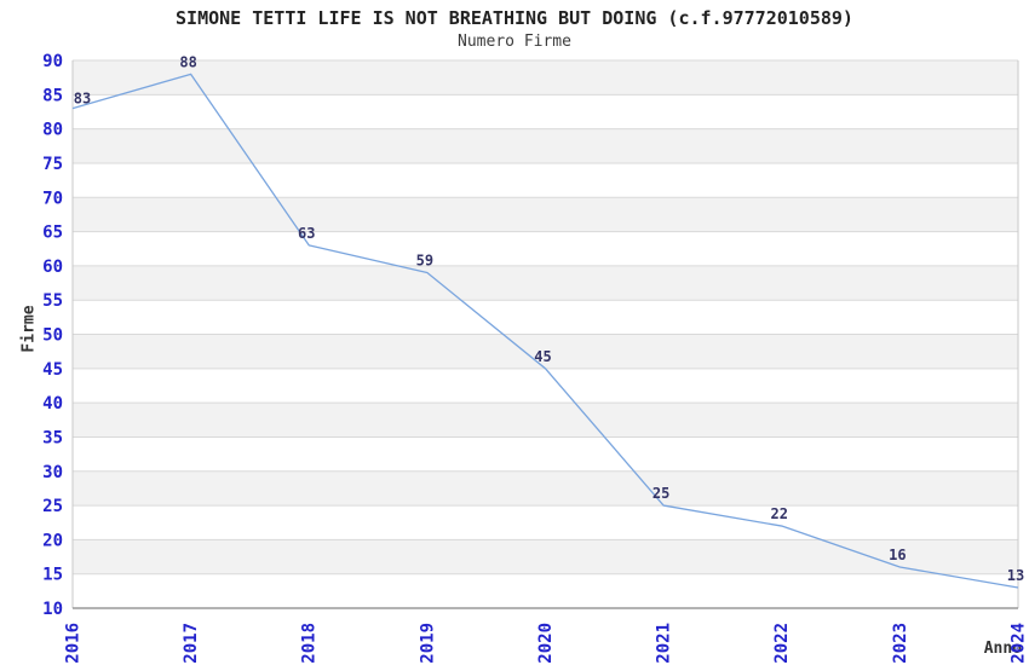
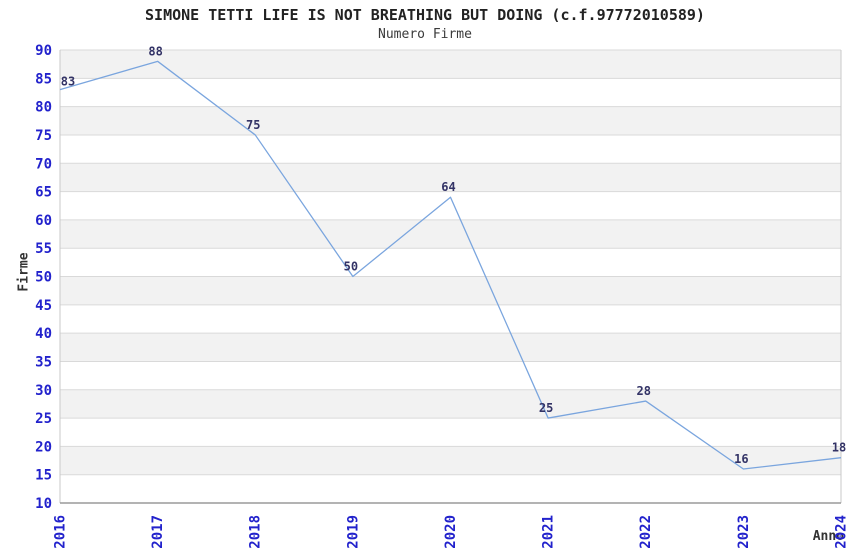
2018: 63 -> 75
2019: 59 -> 50
2020: 45 -> 64
2022: 22 -> 28
2024: 13 -> 18
